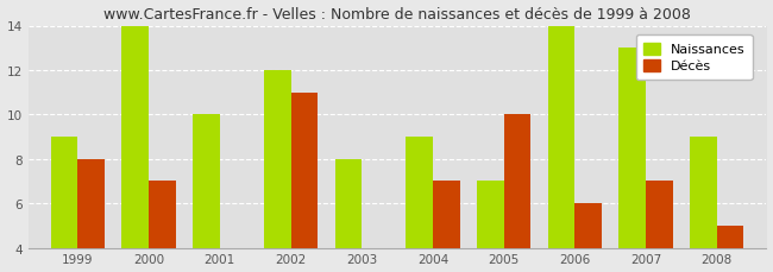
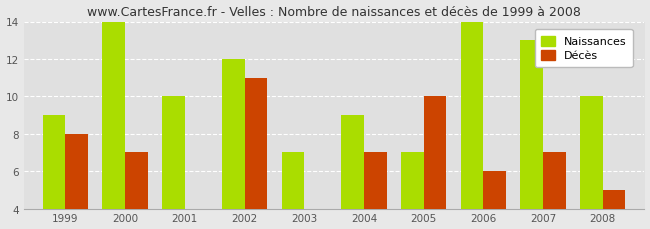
Naissances/2003: 8 -> 7
Naissances/2008: 9 -> 10
